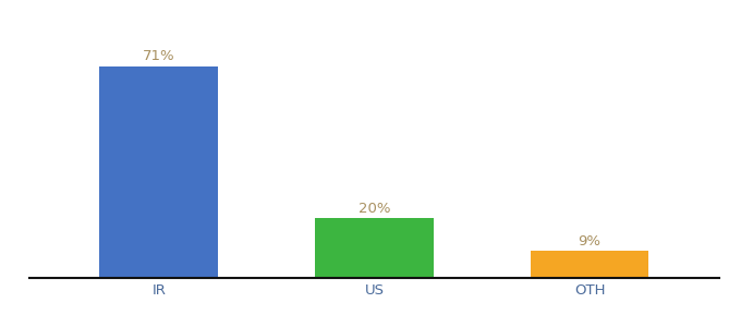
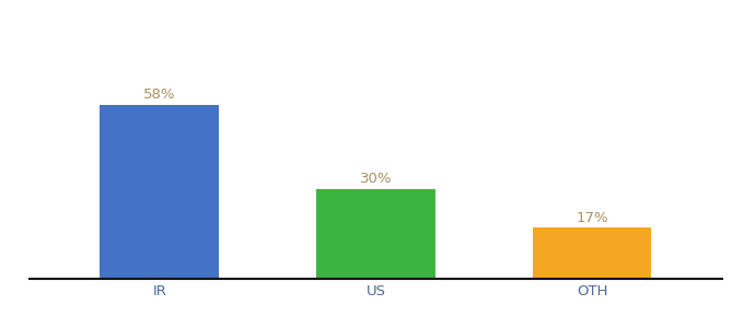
IR: 71% -> 58%
US: 20% -> 30%
OTH: 9% -> 17%
